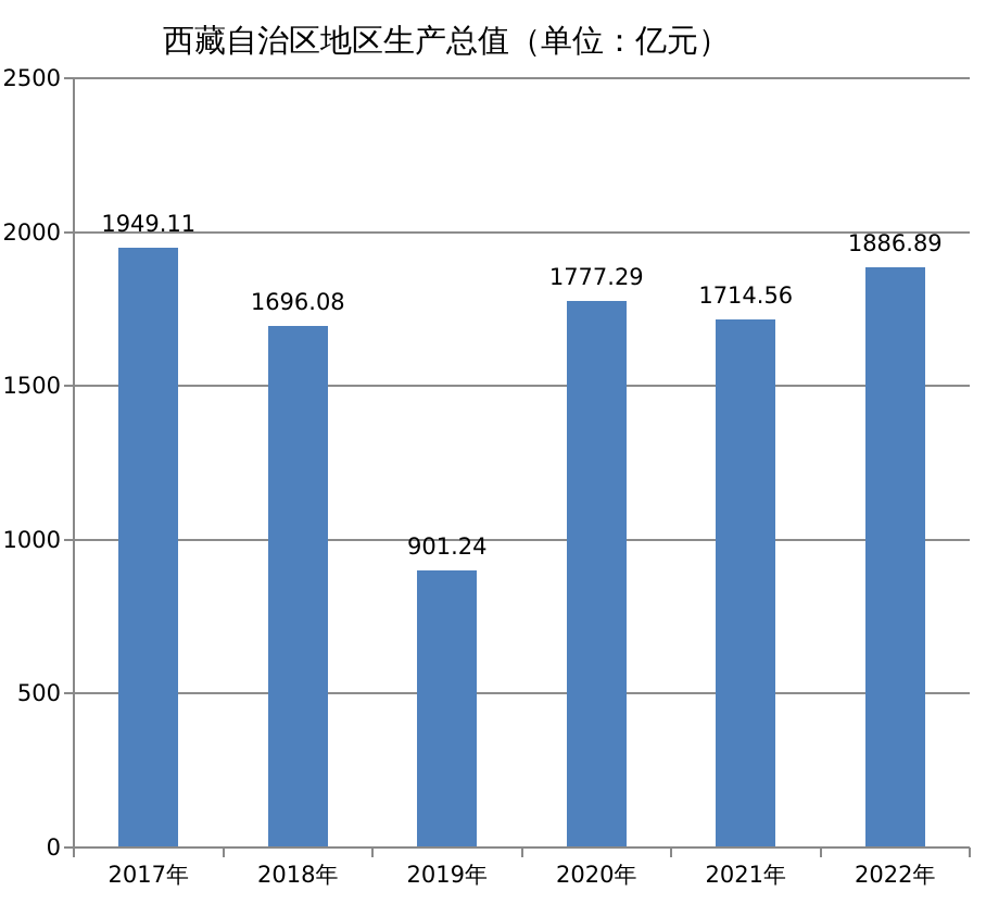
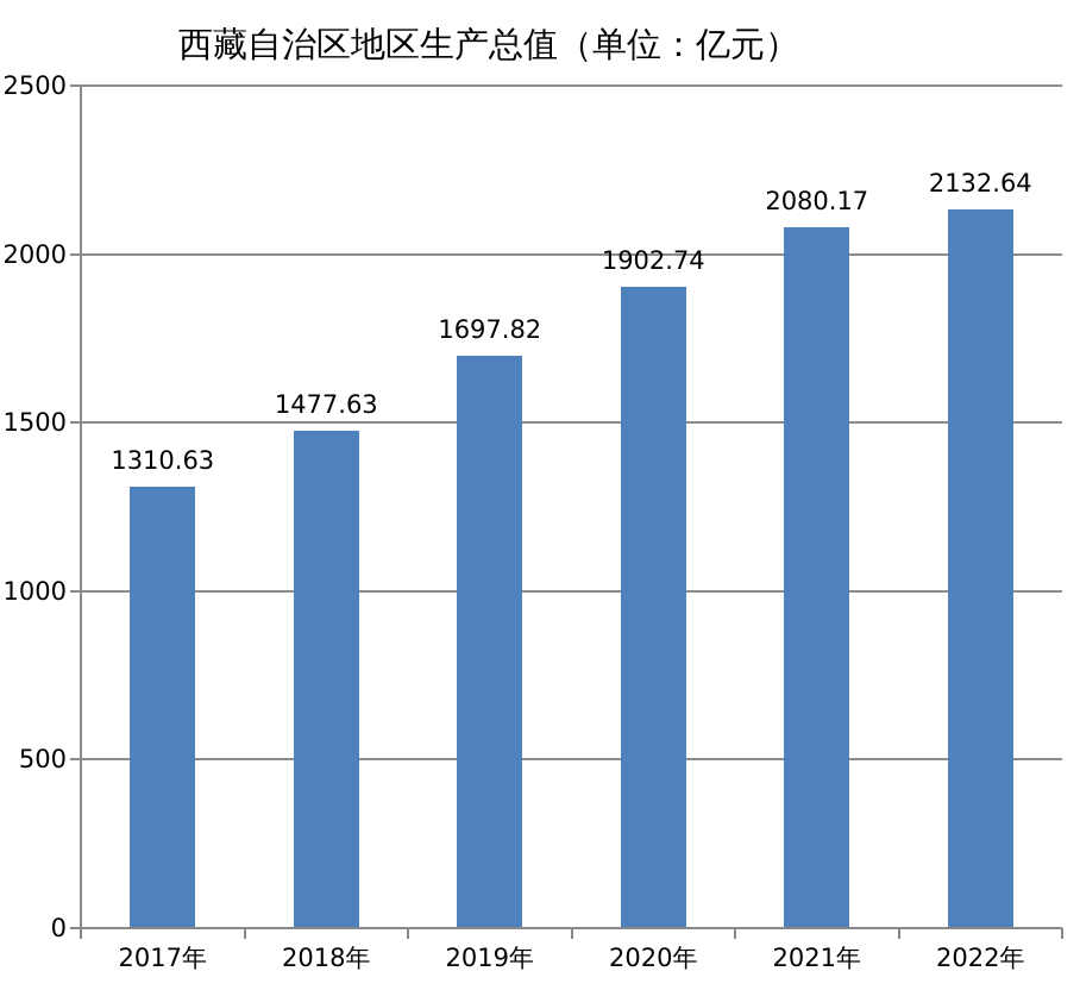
2017年: 1949.11 -> 1310.63
2018年: 1696.08 -> 1477.63
2019年: 901.24 -> 1697.82
2020年: 1777.29 -> 1902.74
2021年: 1714.56 -> 2080.17
2022年: 1886.89 -> 2132.64
